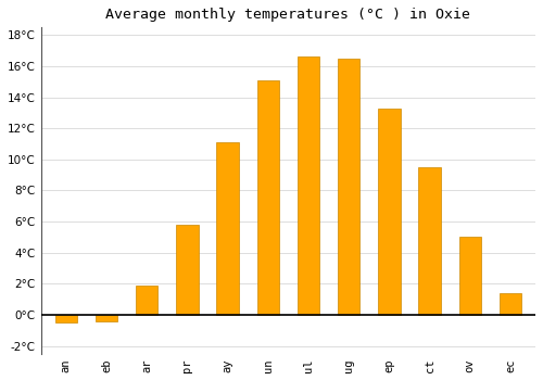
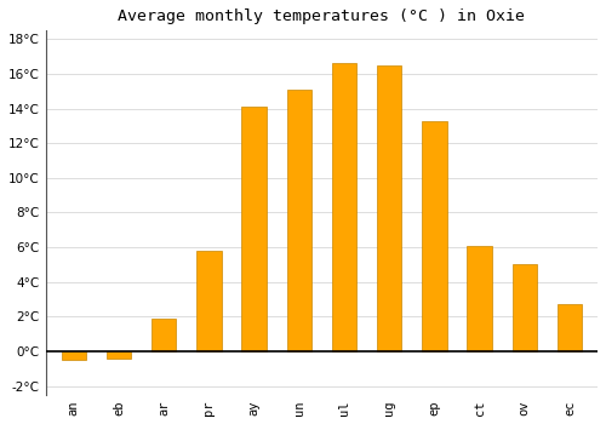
ay: 11.1°C -> 14.1°C
ct: 9.5°C -> 6.1°C
ec: 1.4°C -> 2.7°C
